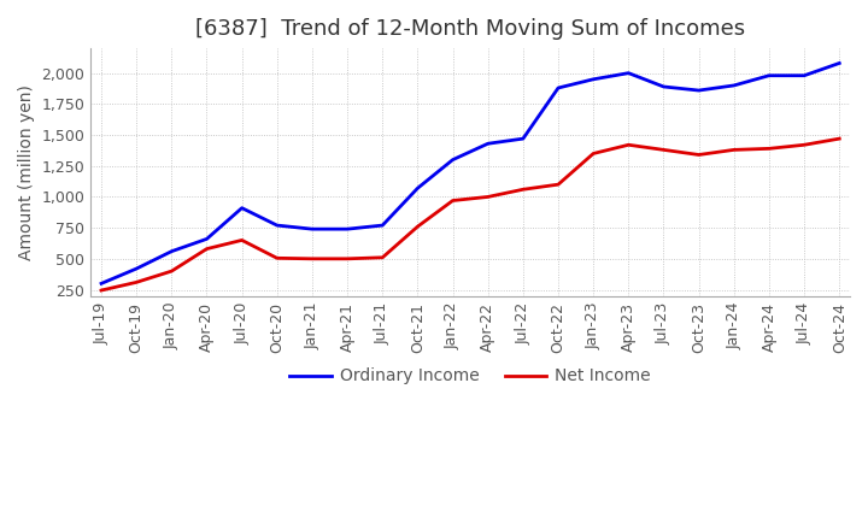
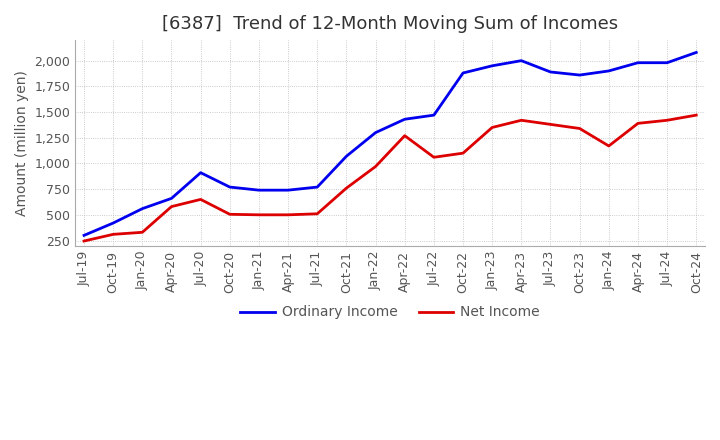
Net Income/Jan-20: 400 -> 330
Net Income/Apr-22: 1,000 -> 1,270
Net Income/Jan-24: 1,380 -> 1,170
